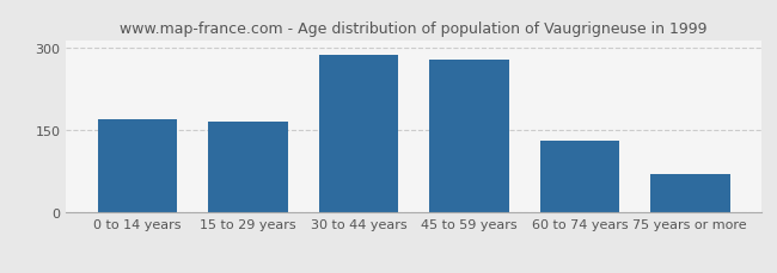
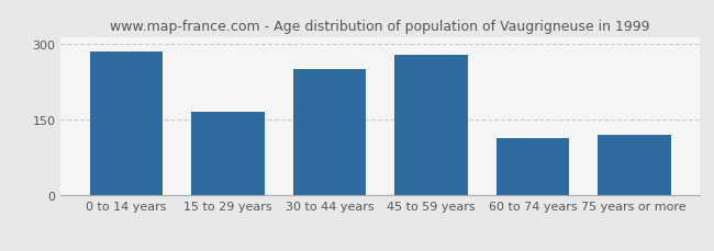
0 to 14 years: 170 -> 285
30 to 44 years: 287 -> 250
60 to 74 years: 131 -> 115
75 years or more: 70 -> 120
